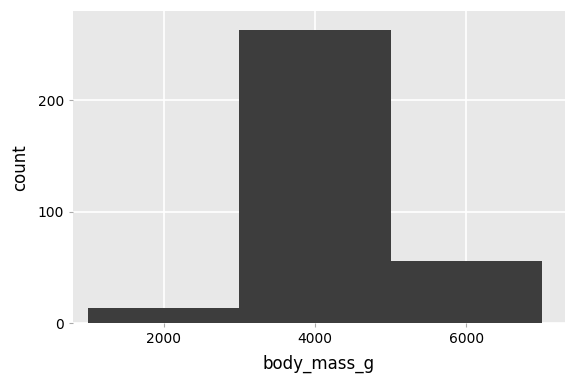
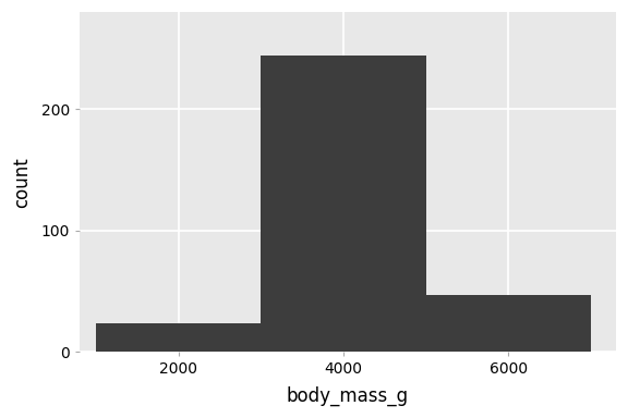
2000: 14 -> 24
4000: 263 -> 244
6000: 56 -> 47
